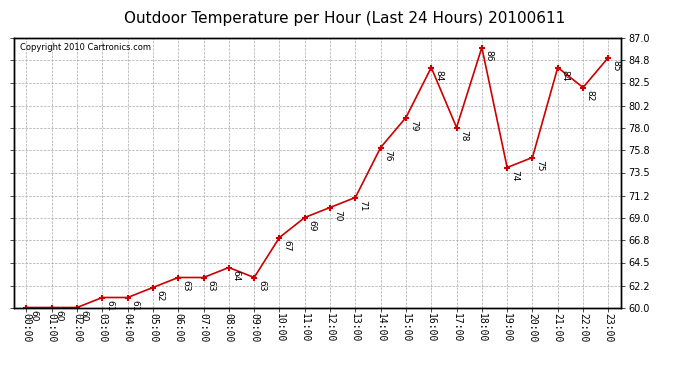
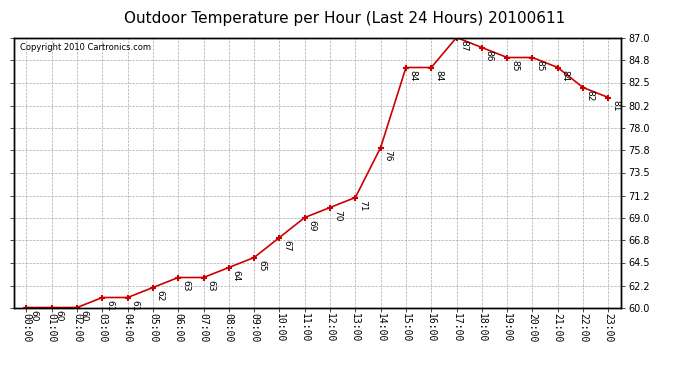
09:00: 63 -> 65
15:00: 79 -> 84
17:00: 78 -> 87
19:00: 74 -> 85
20:00: 75 -> 85
23:00: 85 -> 81
